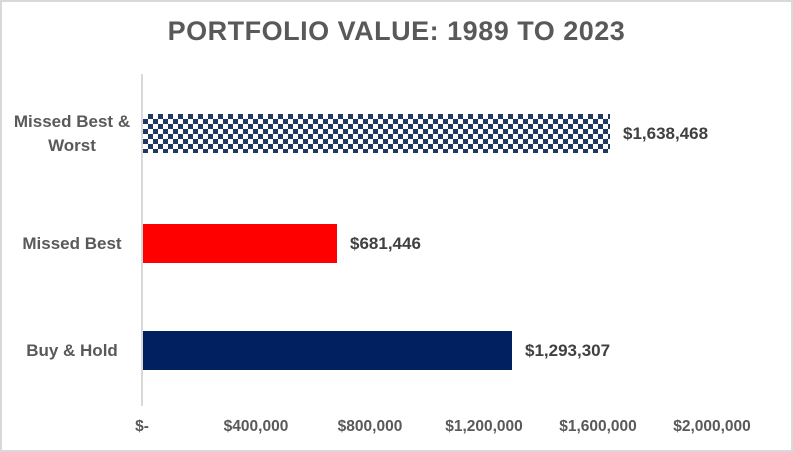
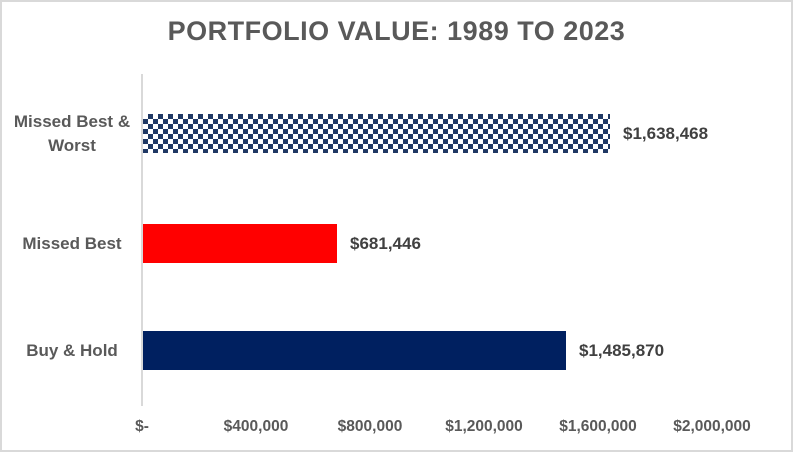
Buy & Hold: $1,293,307 -> $1,485,870
